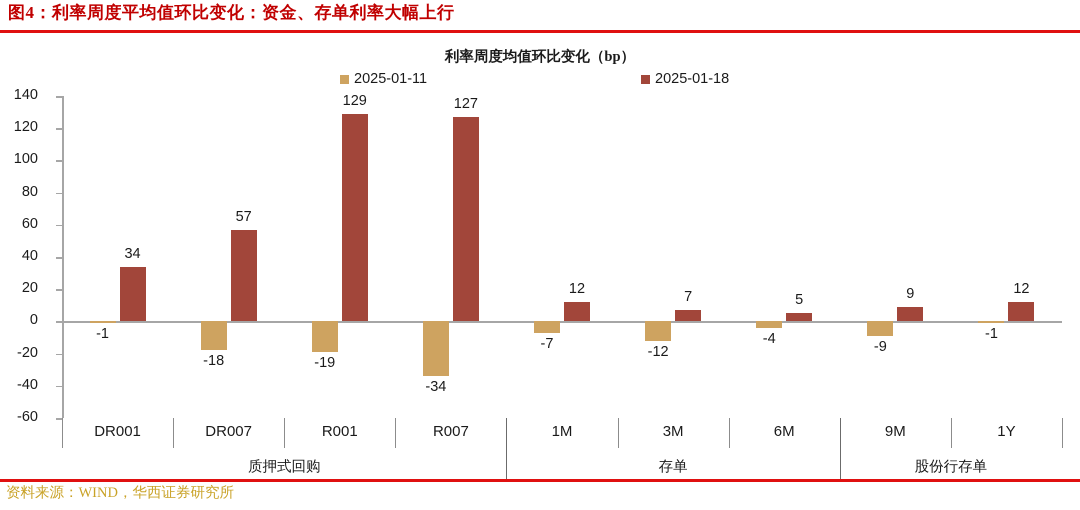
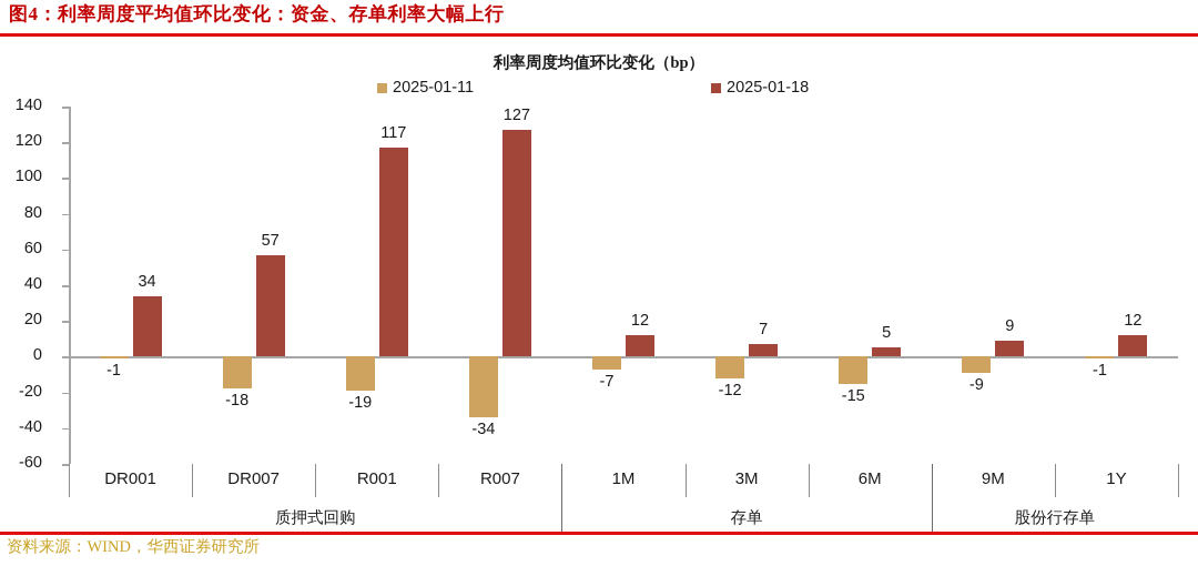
2025-01-18/R001: 129 -> 117
2025-01-11/6M: -4 -> -15
